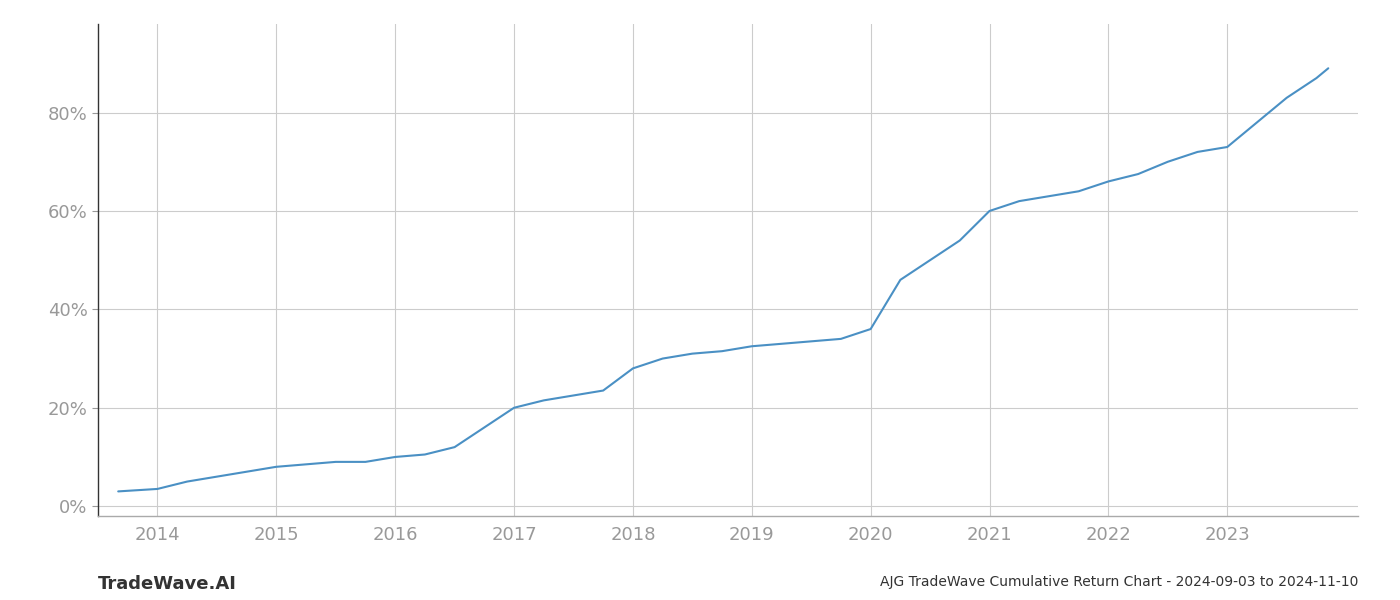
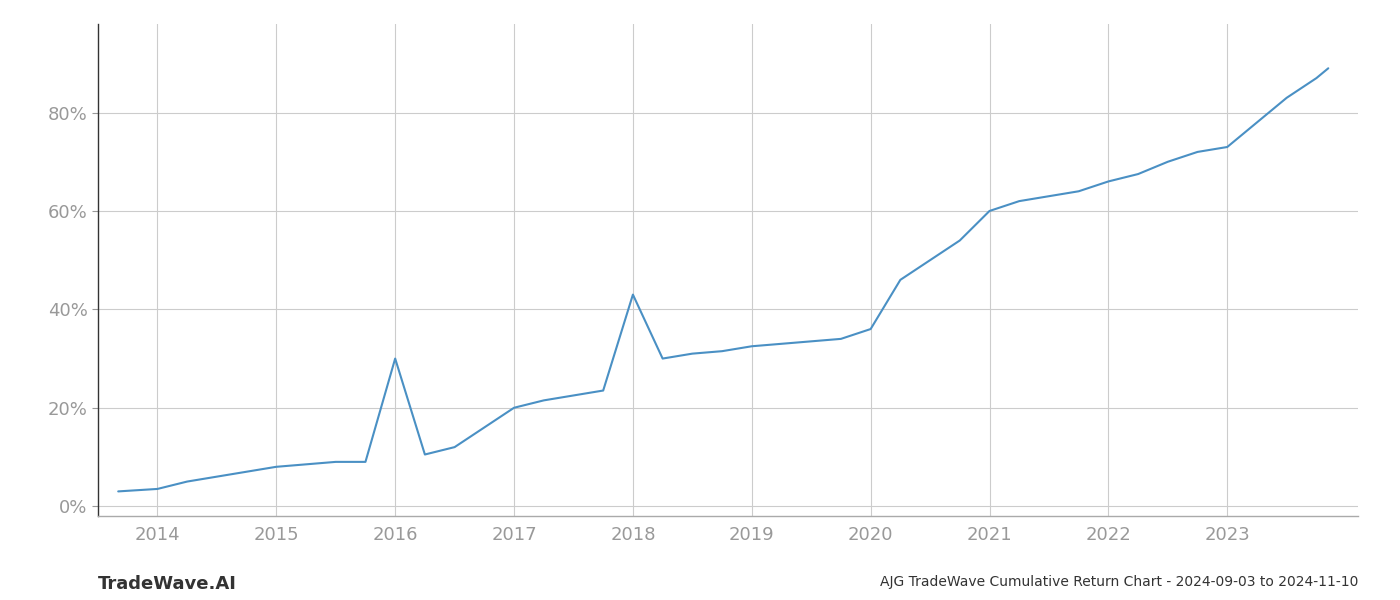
2016: 10.0% -> 30.0%
2018: 28.0% -> 43.0%
